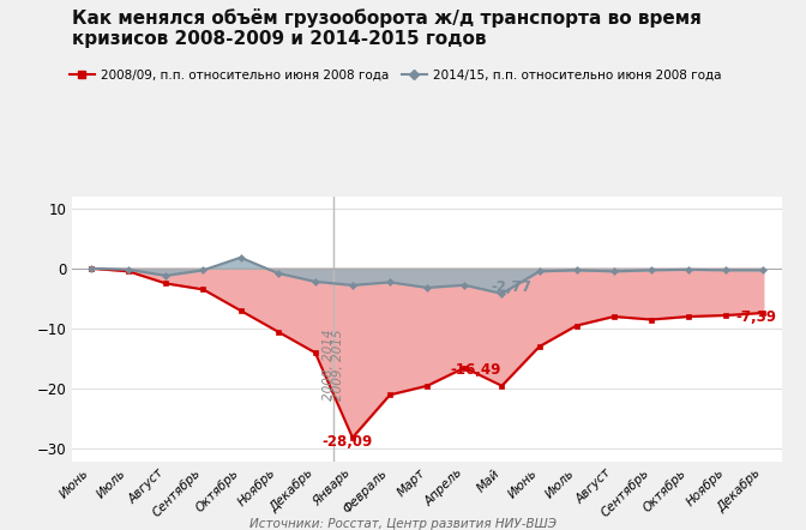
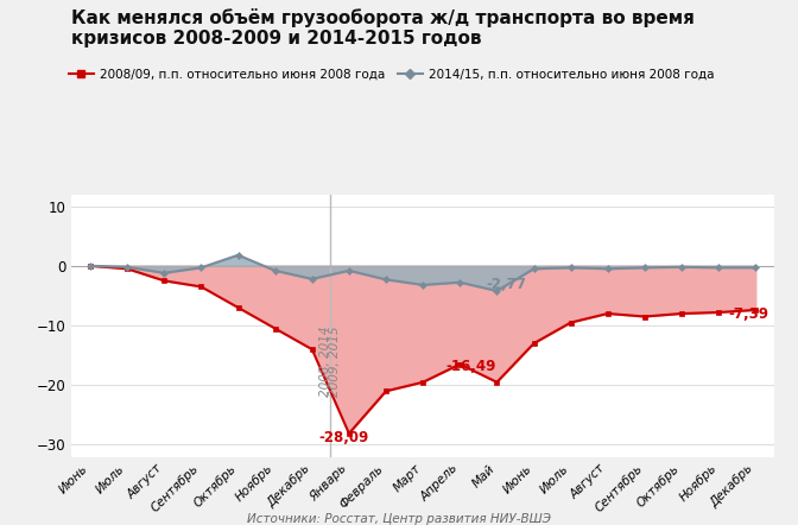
2014/15, п.п. относительно июня 2008 года/Январь: -2.8 -> -0.8
